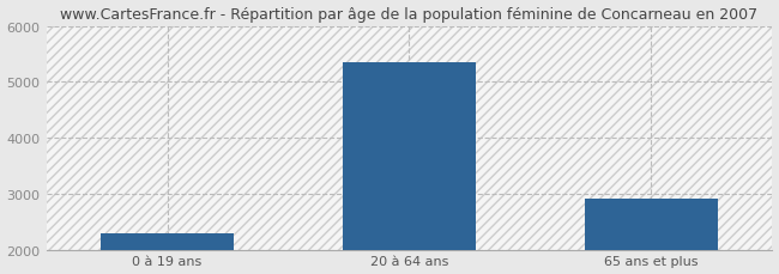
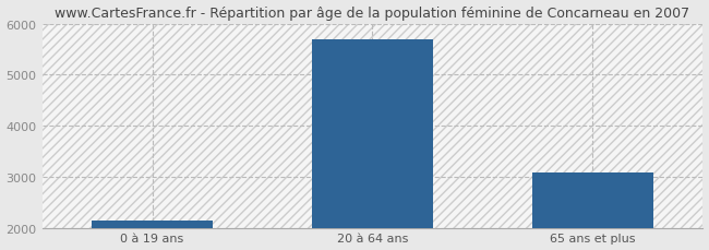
0 à 19 ans: 2300 -> 2150
20 à 64 ans: 5350 -> 5700
65 ans et plus: 2900 -> 3080
